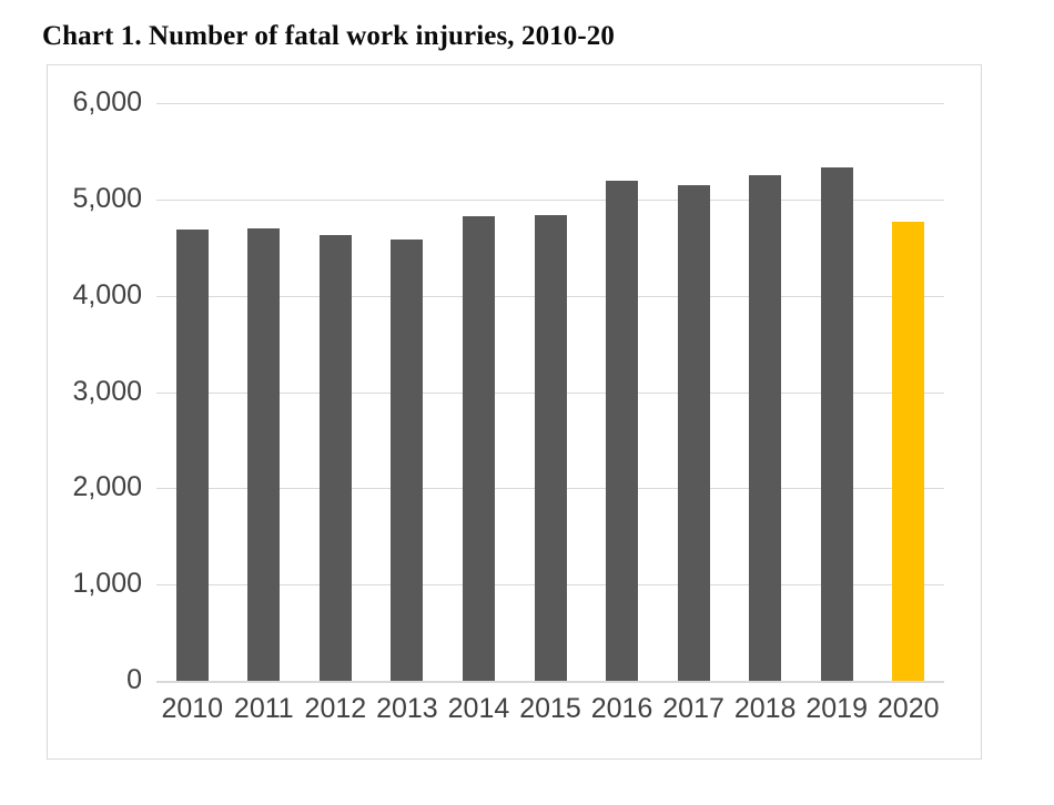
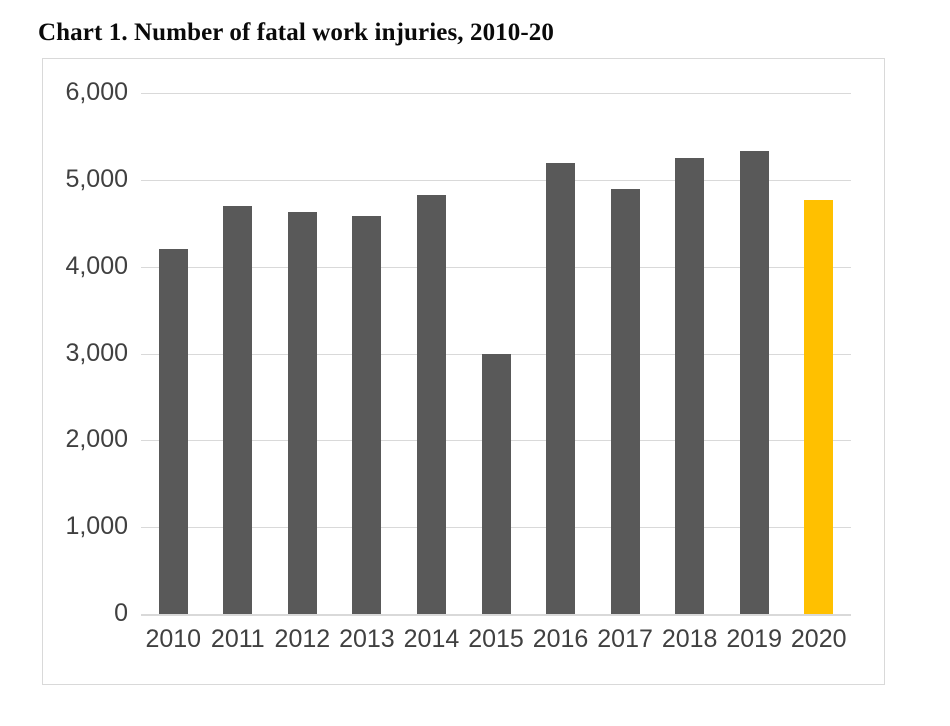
2010: 4700 -> 4200
2015: 4800 -> 3000
2017: 5100 -> 4900
